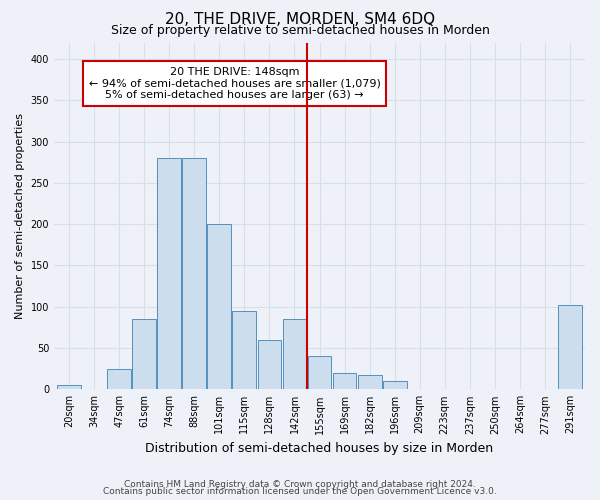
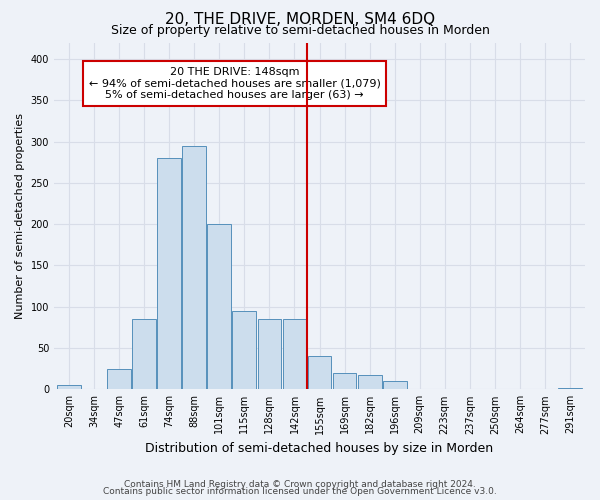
88sqm: 280 -> 295
128sqm: 60 -> 85
291sqm: 102 -> 2
